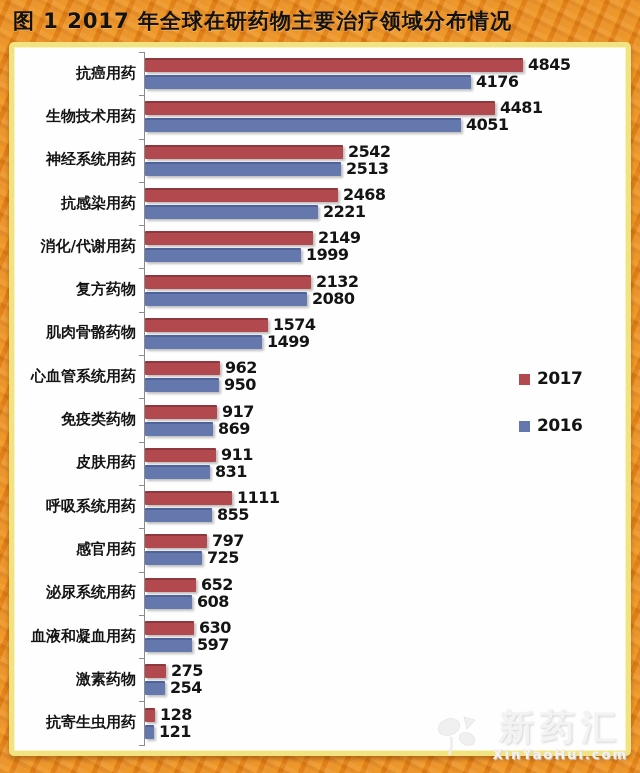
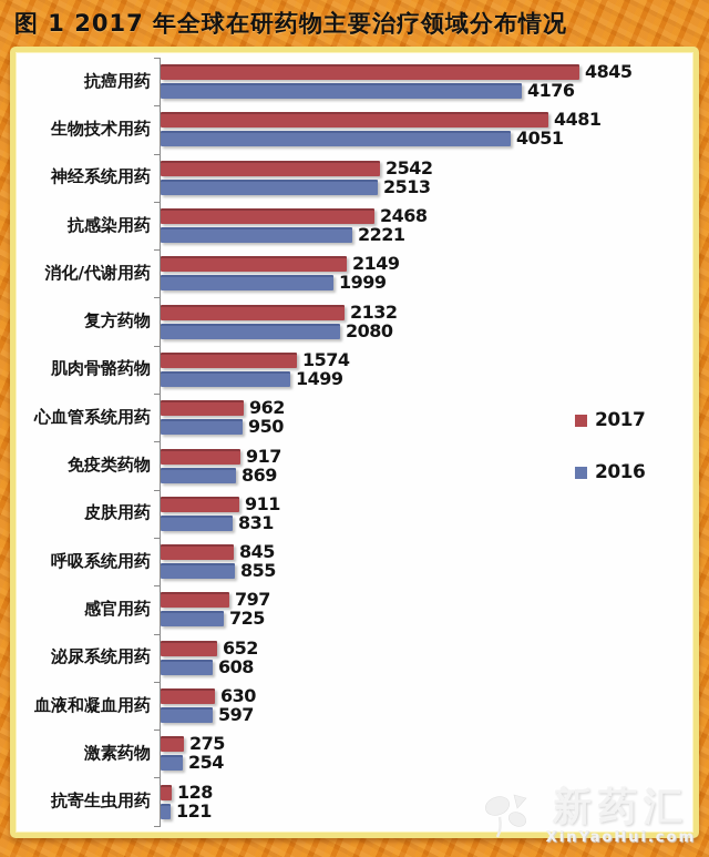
2017/呼吸系统用药: 1111 -> 845
